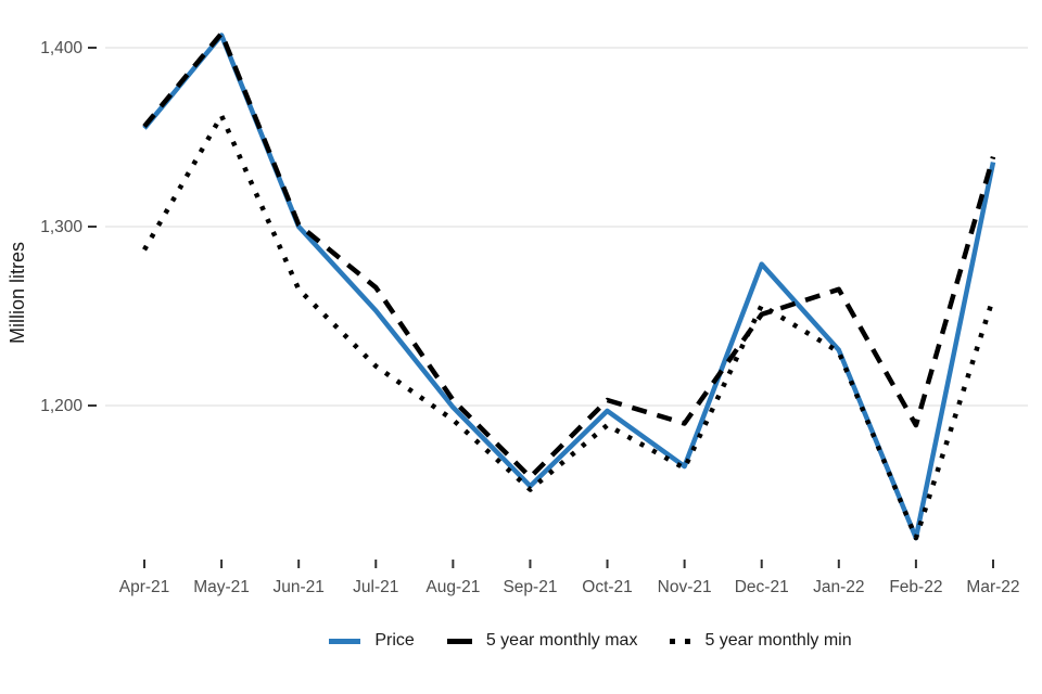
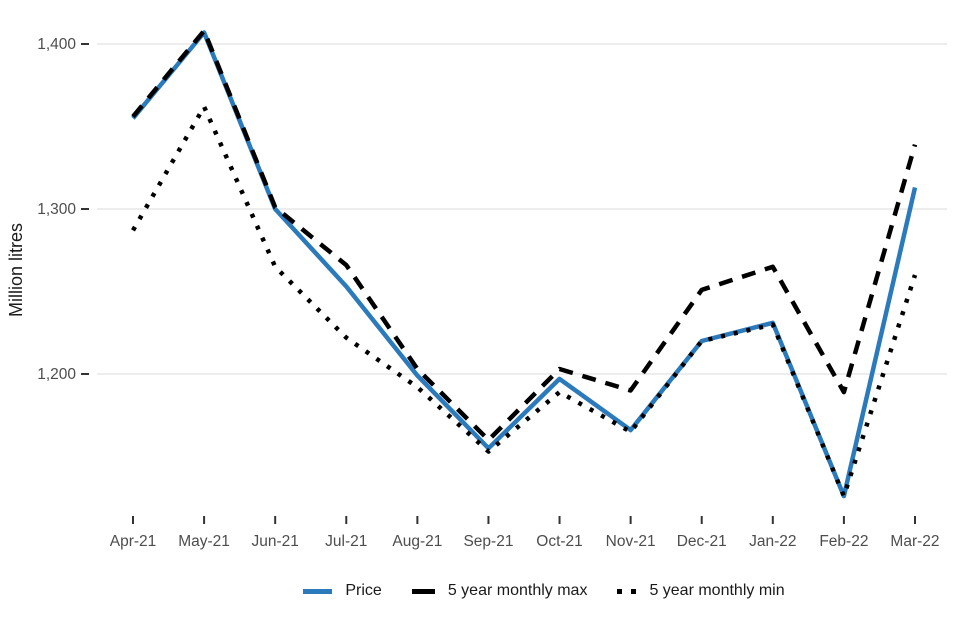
Price/Dec-21: 1279 -> 1220
5 year monthly min/Dec-21: 1256 -> 1220
Price/Mar-22: 1336 -> 1313
